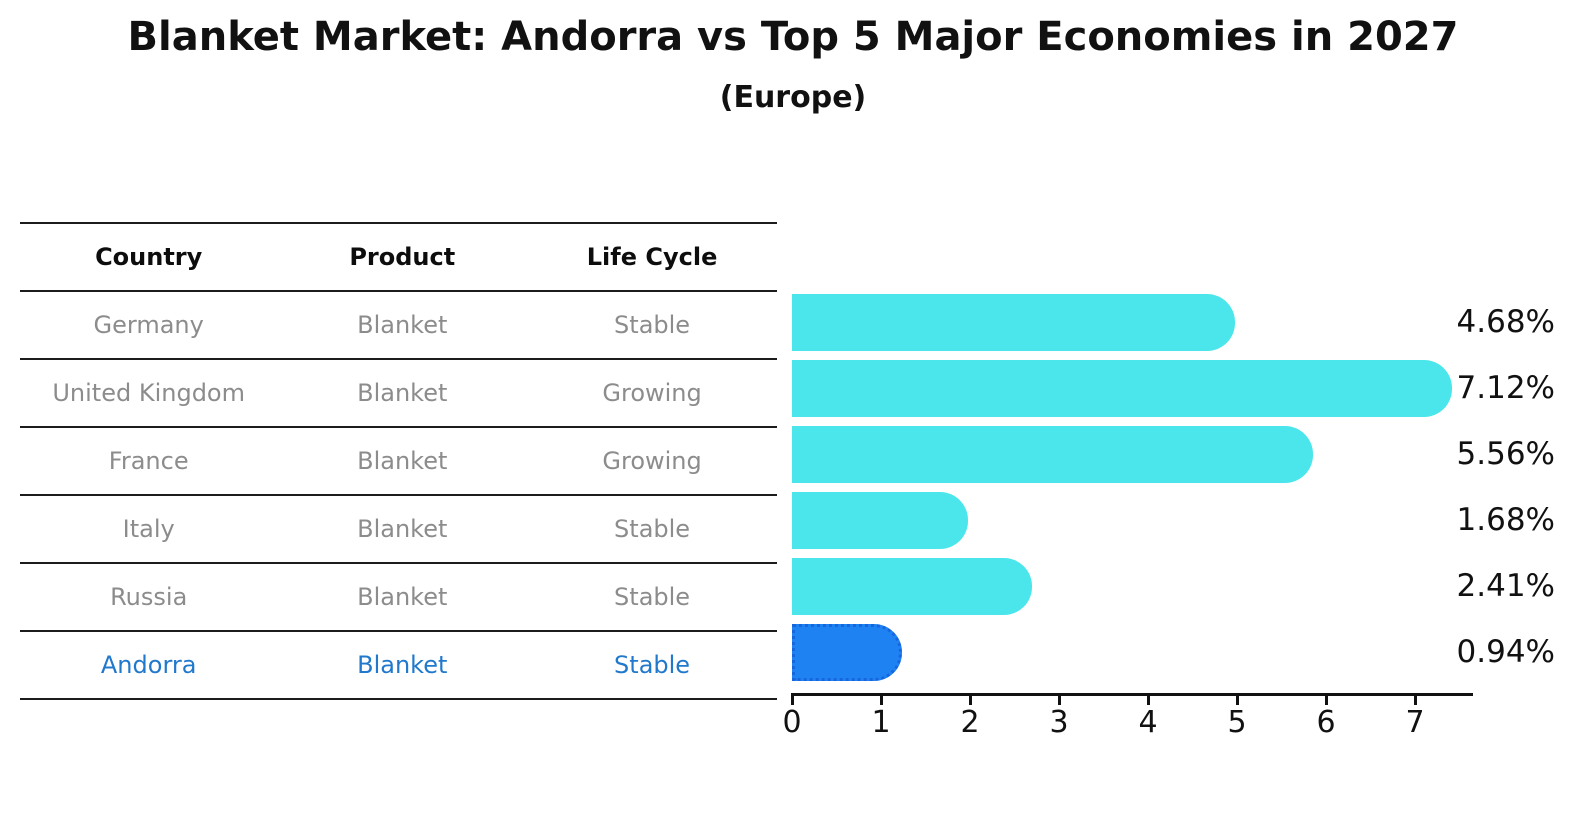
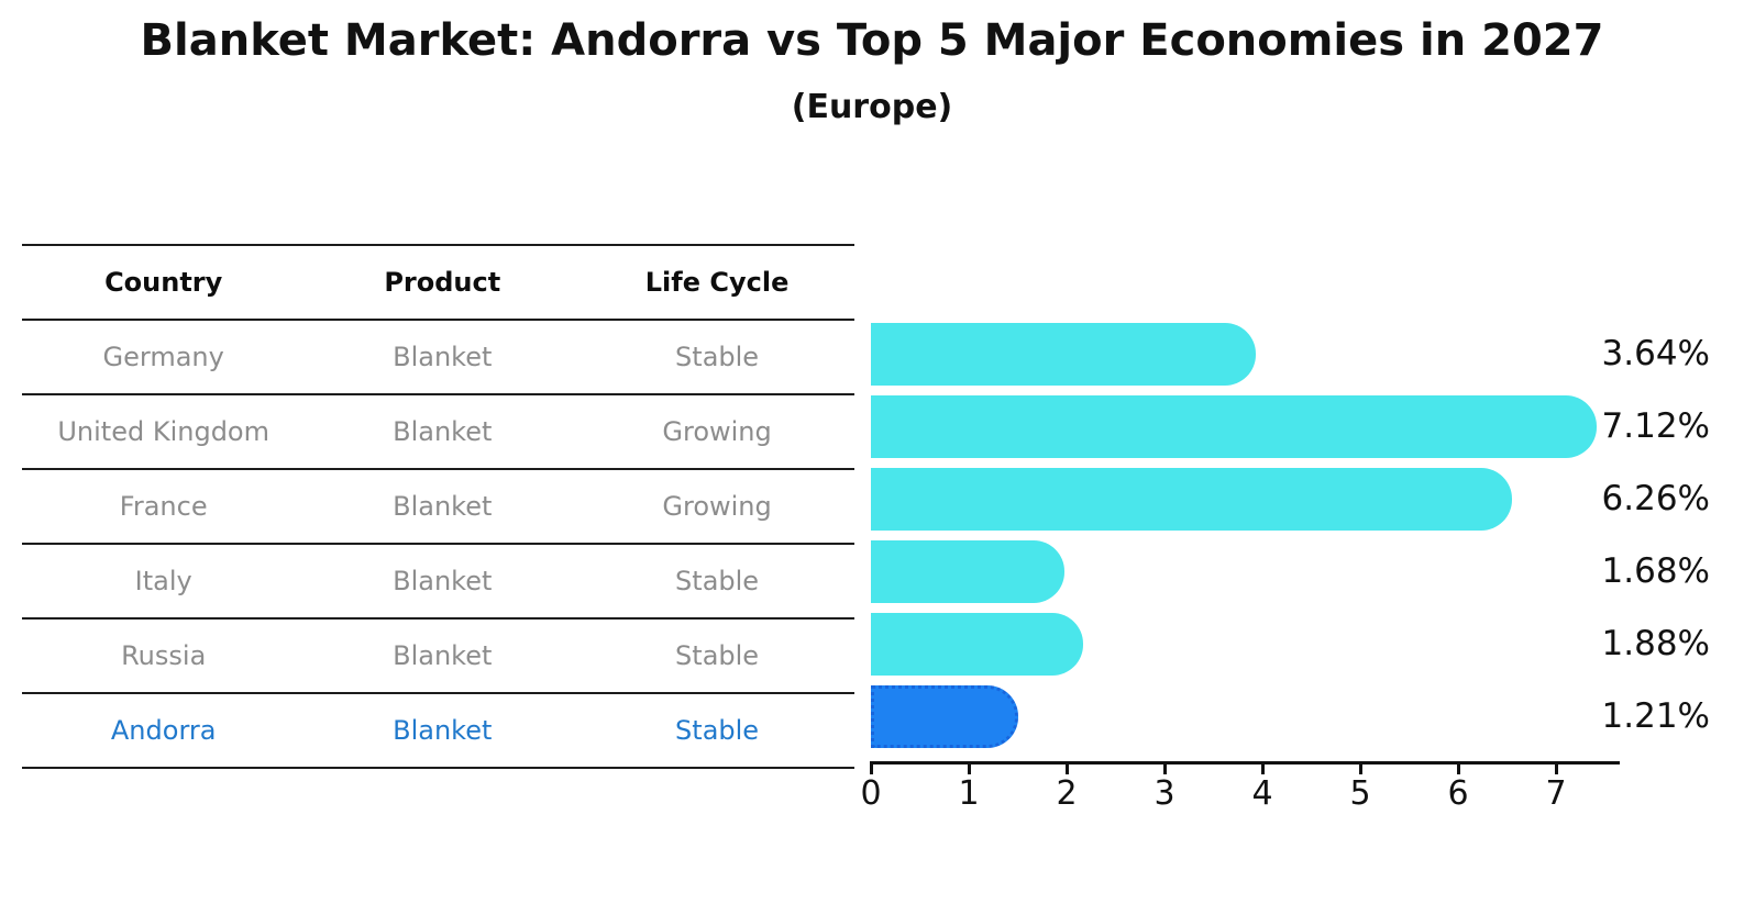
Germany: 4.68% -> 3.64%
France: 5.56% -> 6.26%
Russia: 2.41% -> 1.88%
Andorra: 0.94% -> 1.21%
